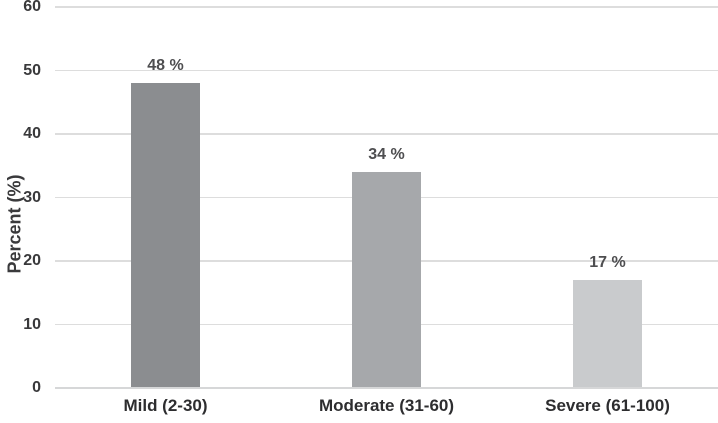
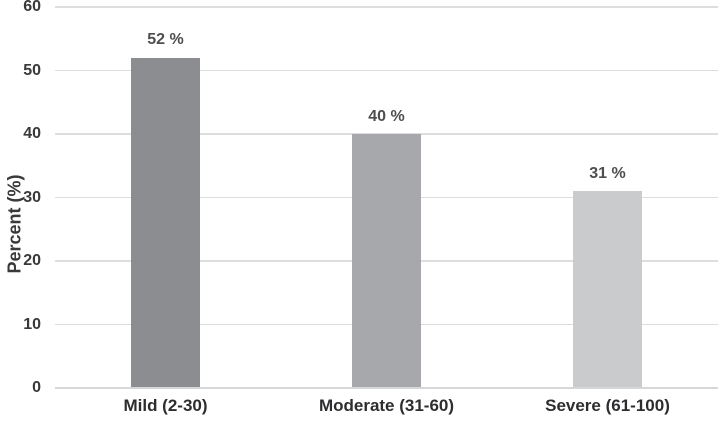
Mild (2-30): 48 -> 52
Moderate (31-60): 34 -> 40
Severe (61-100): 17 -> 31
